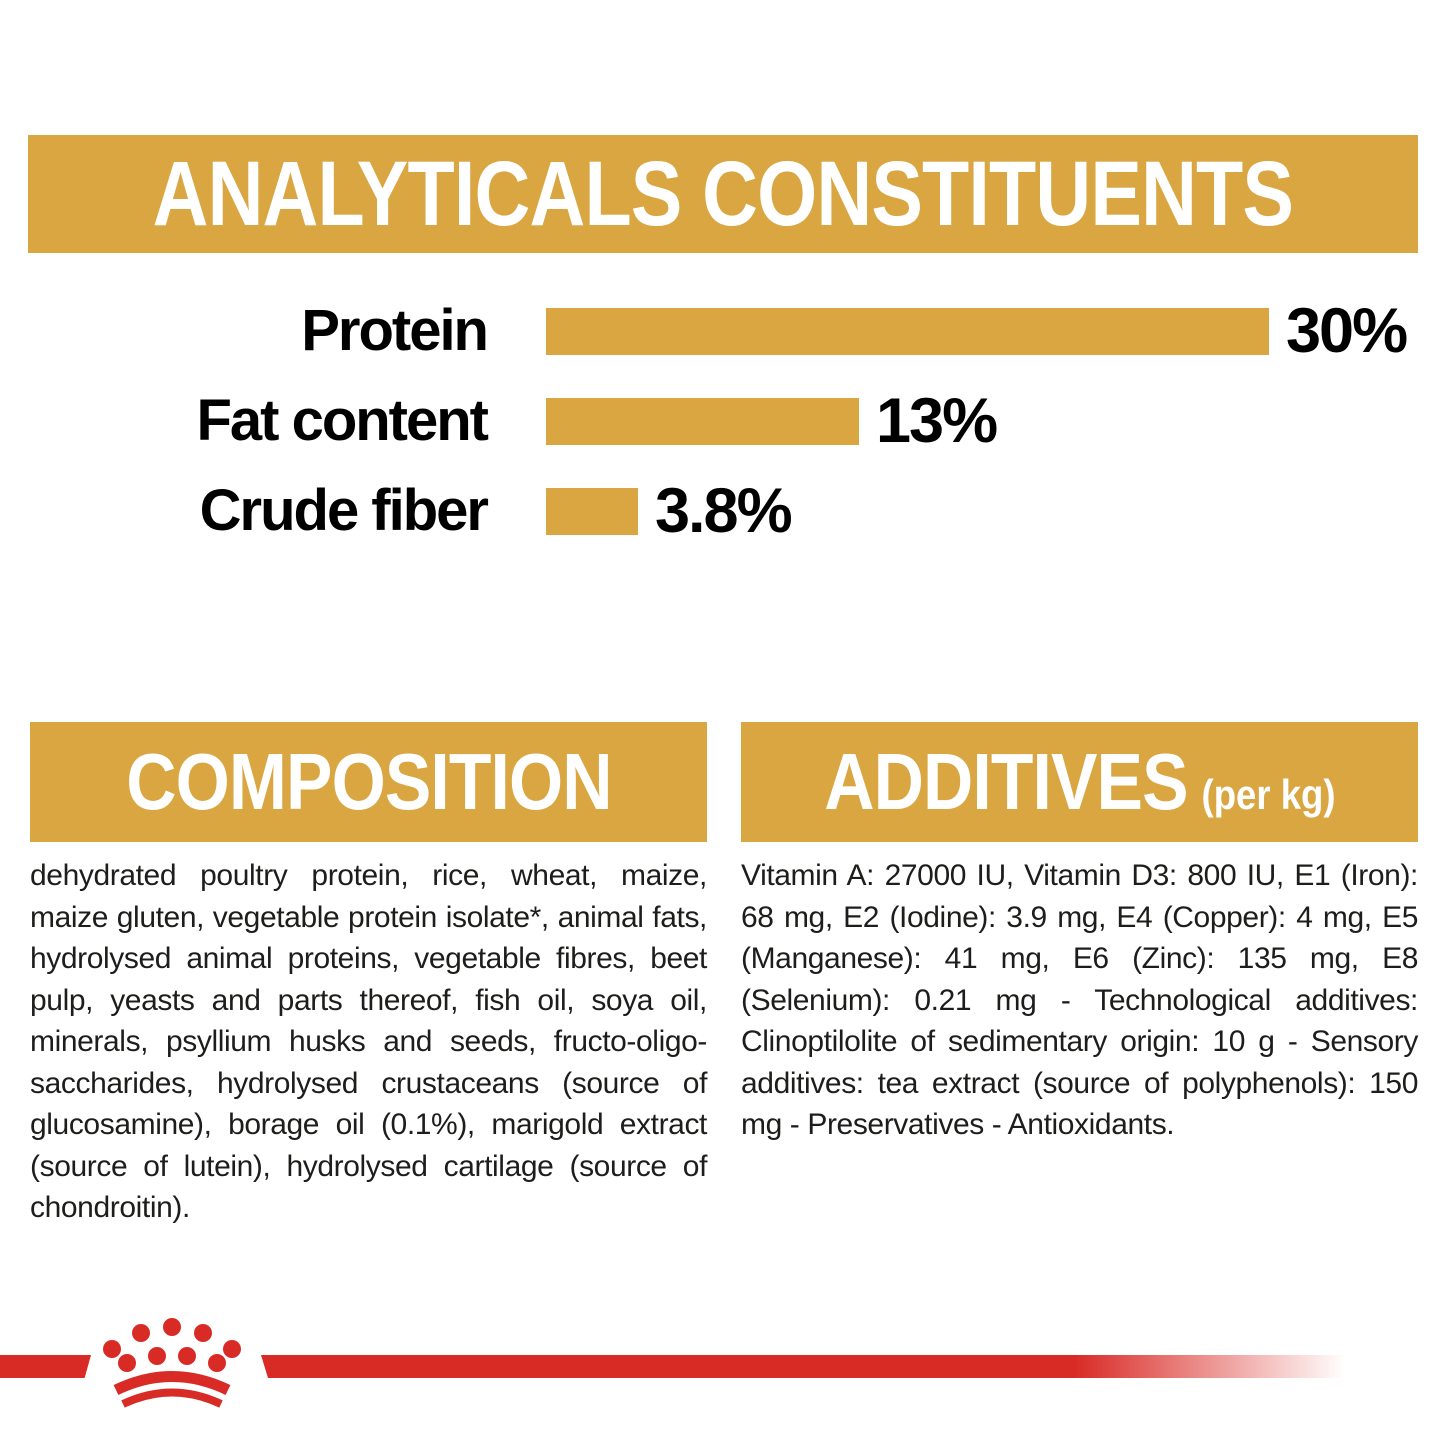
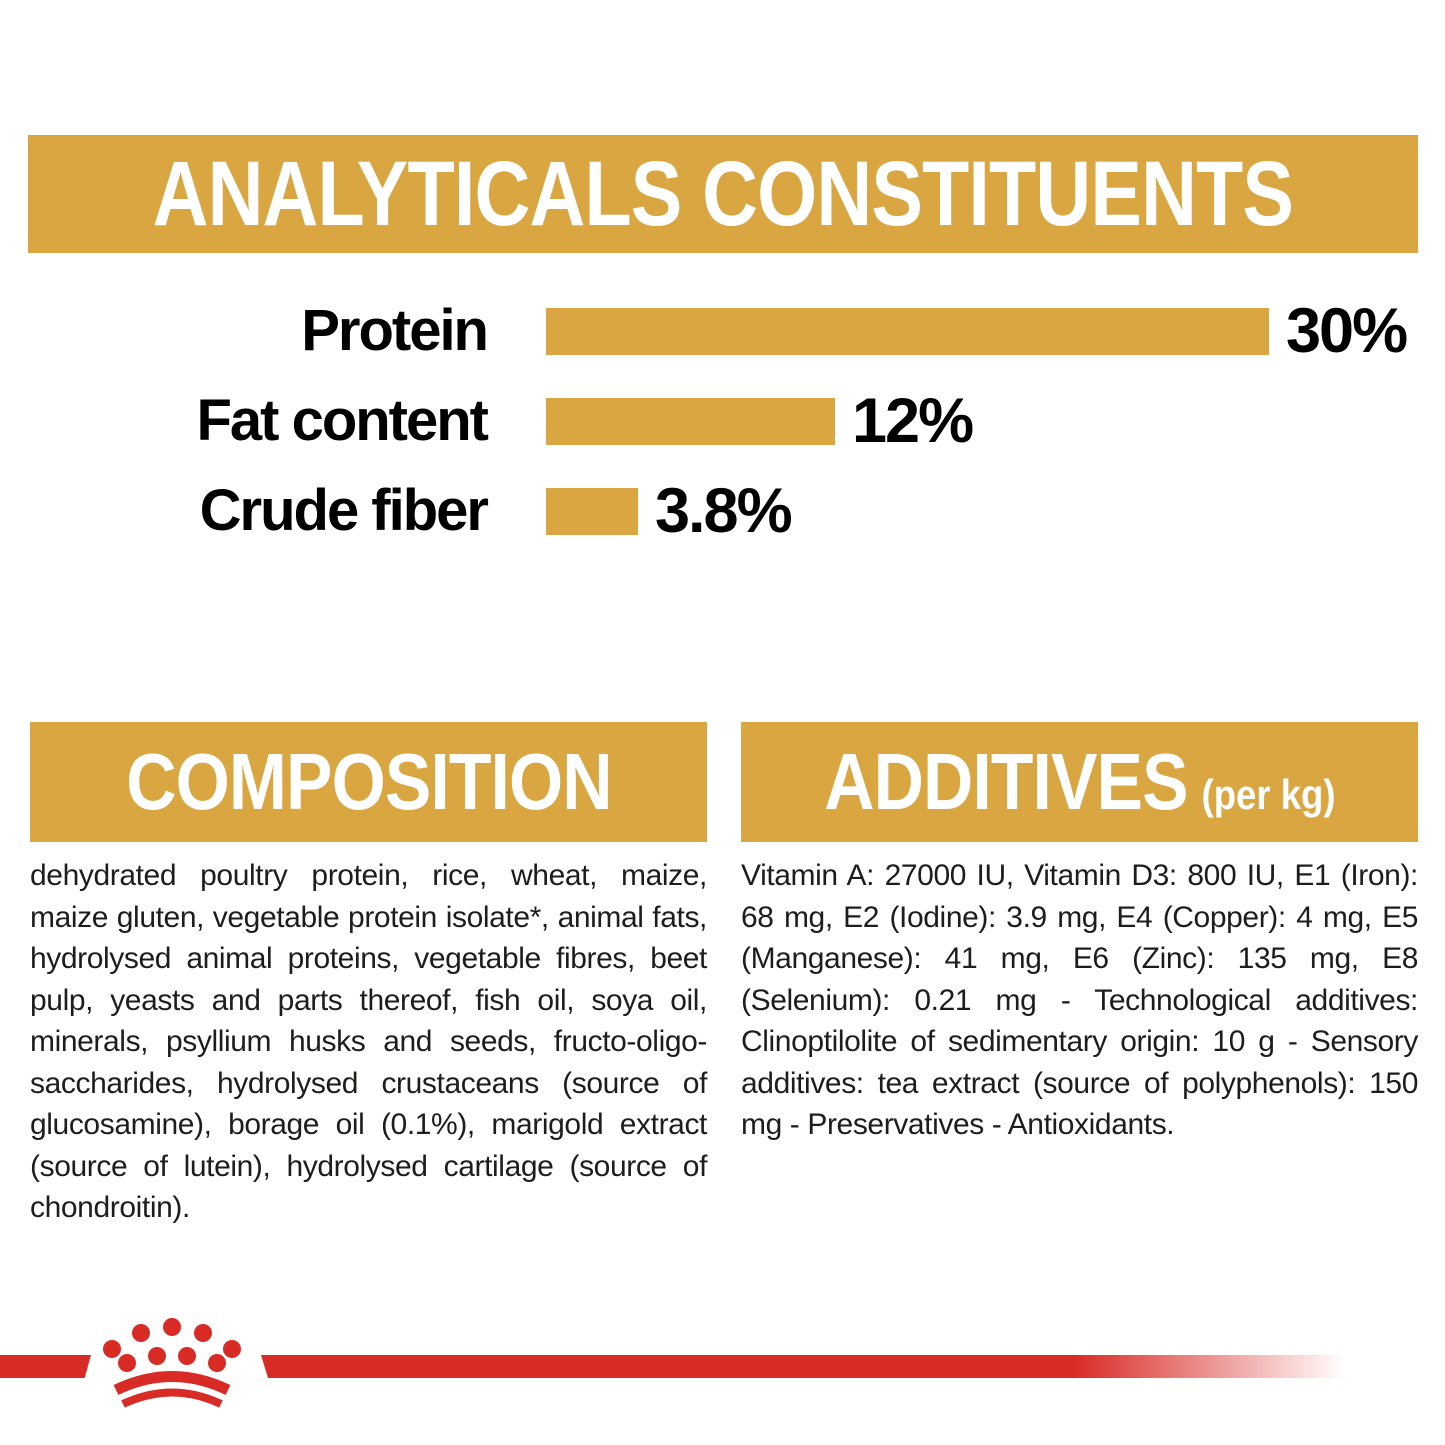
Fat content: 13% -> 12%
